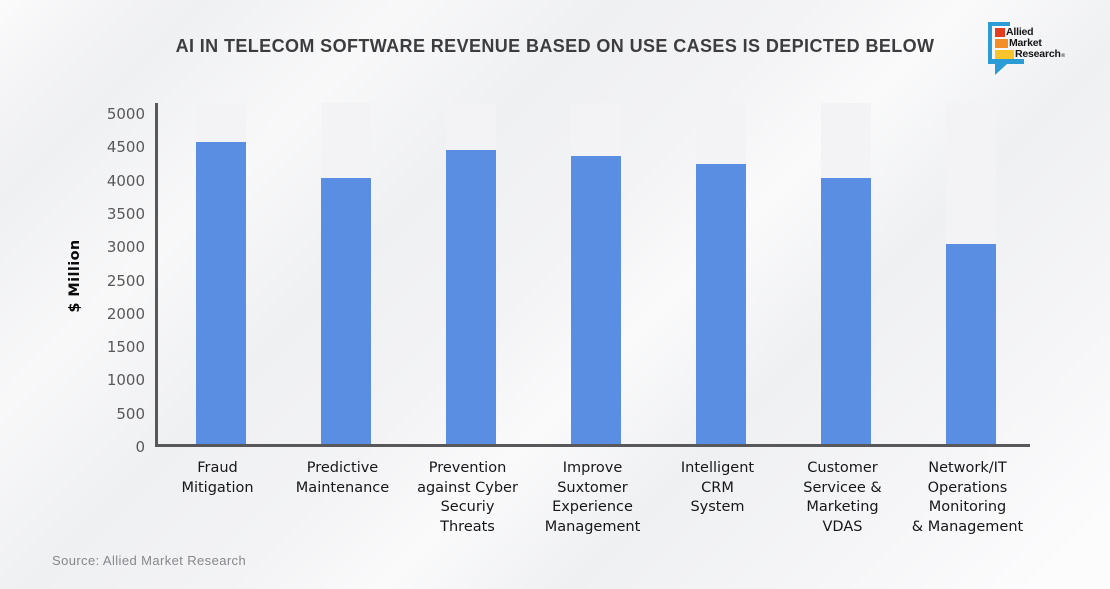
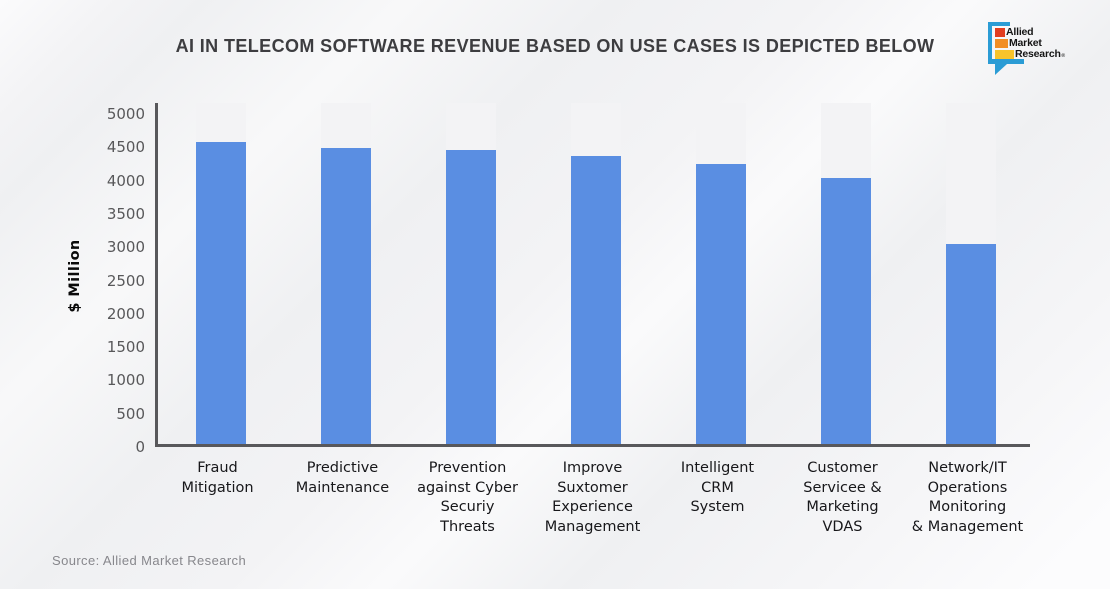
Predictive Maintenance: 4000 -> 4400
